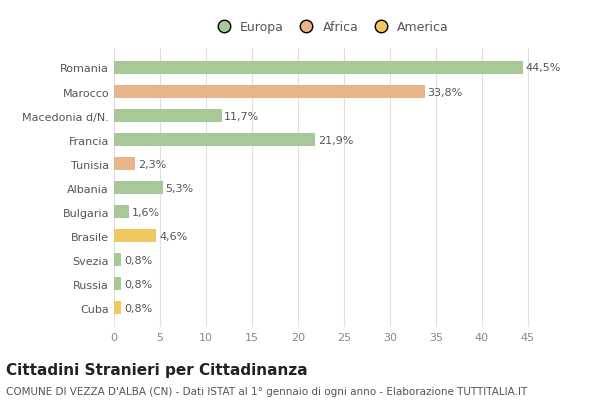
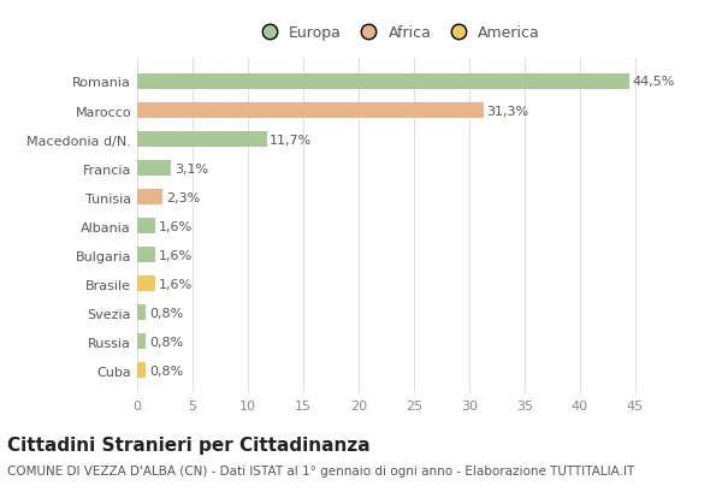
Marocco: 33,8% -> 31,3%
Francia: 21,9% -> 3,1%
Albania: 5,3% -> 1,6%
Brasile: 4,6% -> 1,6%
